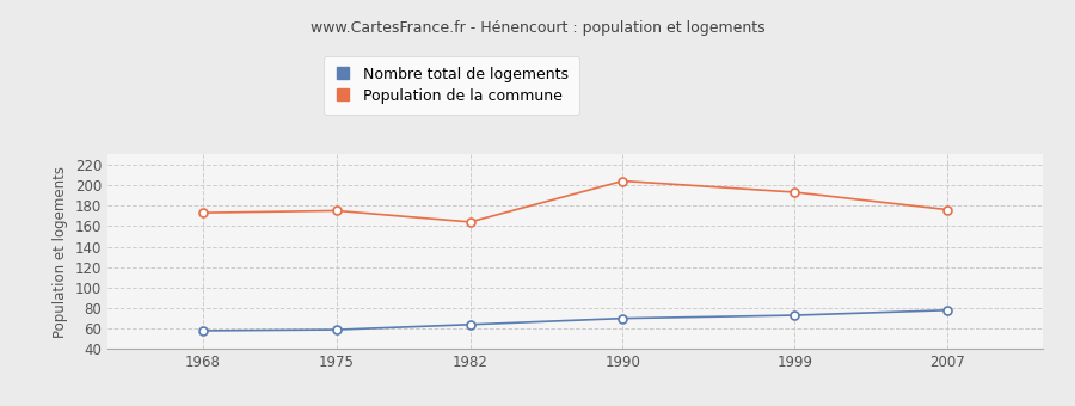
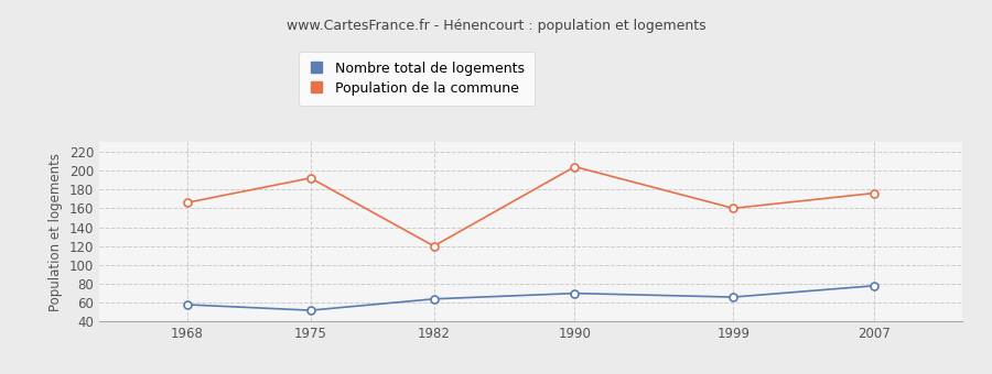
Population de la commune/1968: 173 -> 166
Nombre total de logements/1975: 59 -> 52
Population de la commune/1975: 175 -> 192
Population de la commune/1982: 164 -> 120
Nombre total de logements/1999: 73 -> 66
Population de la commune/1999: 193 -> 160
